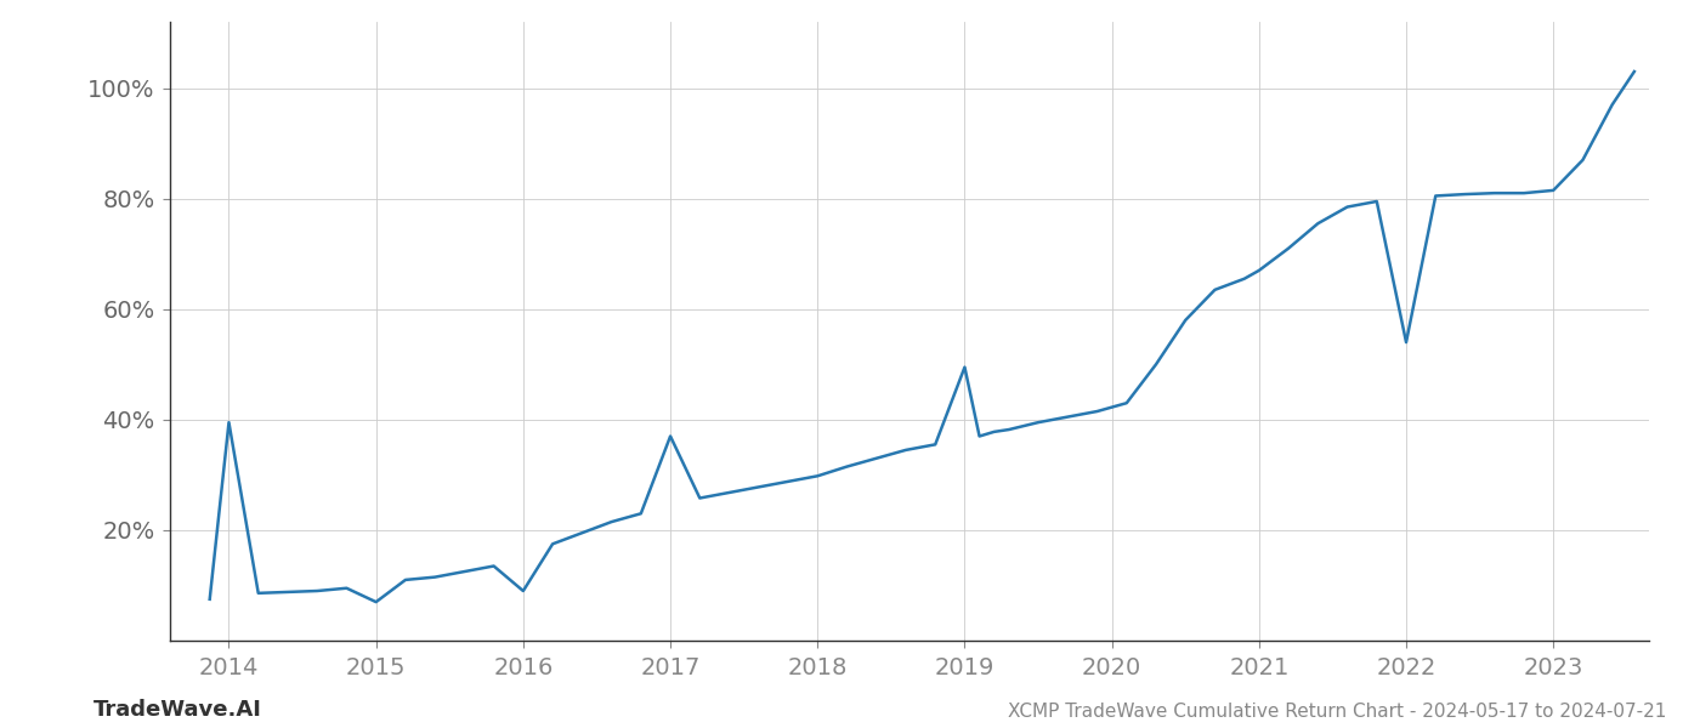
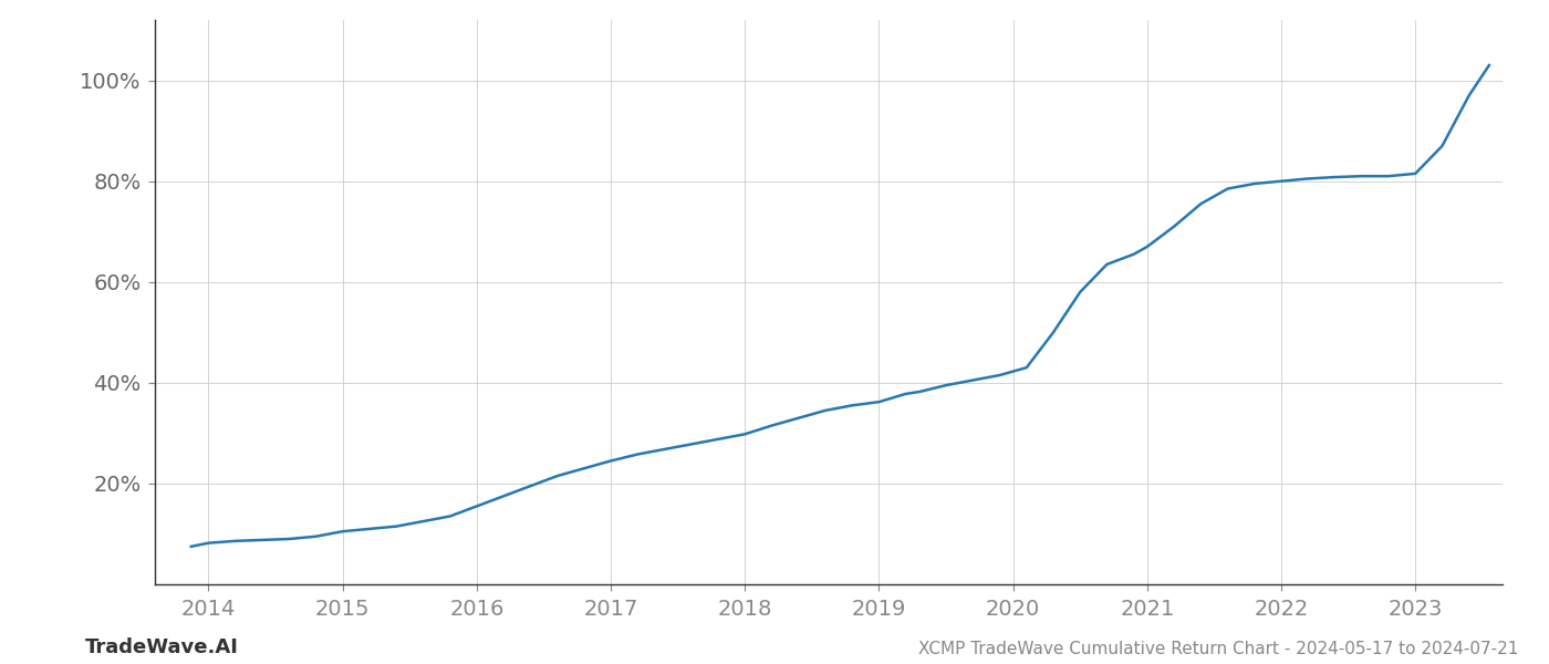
2014: 39.5% -> 8.2%
2015: 7.0% -> 10.5%
2016: 9.0% -> 15.5%
2017: 37.0% -> 24.5%
2019: 49.5% -> 36.2%
2022: 54.0% -> 80.0%
